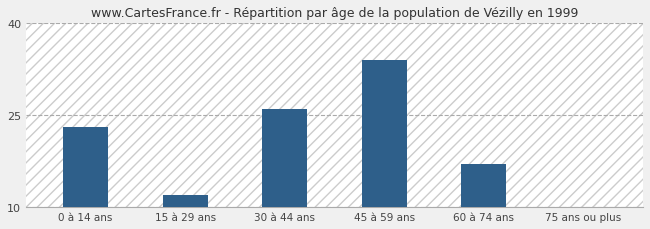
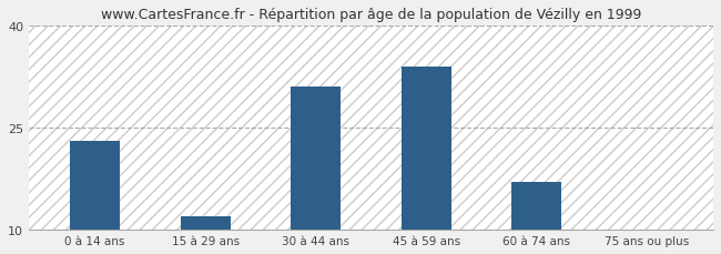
30 à 44 ans: 26 -> 31
